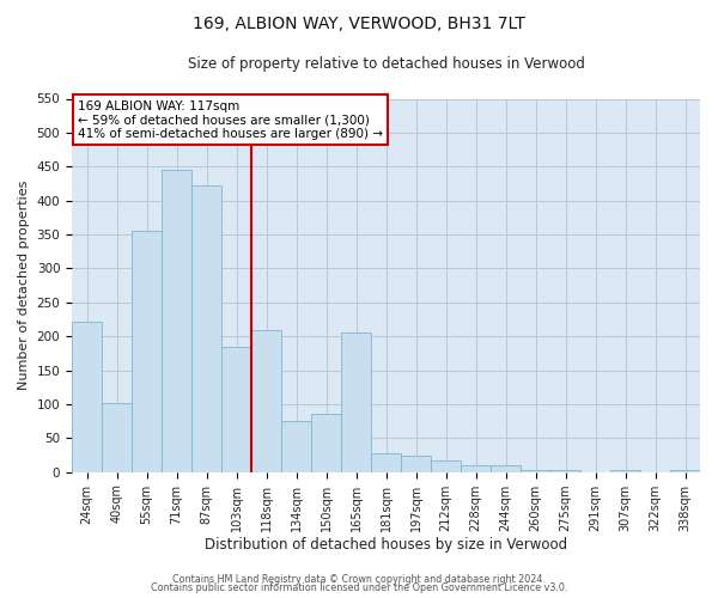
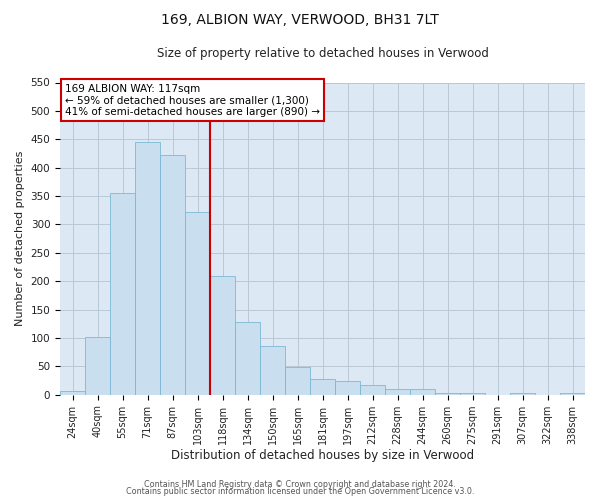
24sqm: 222 -> 7
103sqm: 184 -> 322
134sqm: 76 -> 128
165sqm: 206 -> 49
